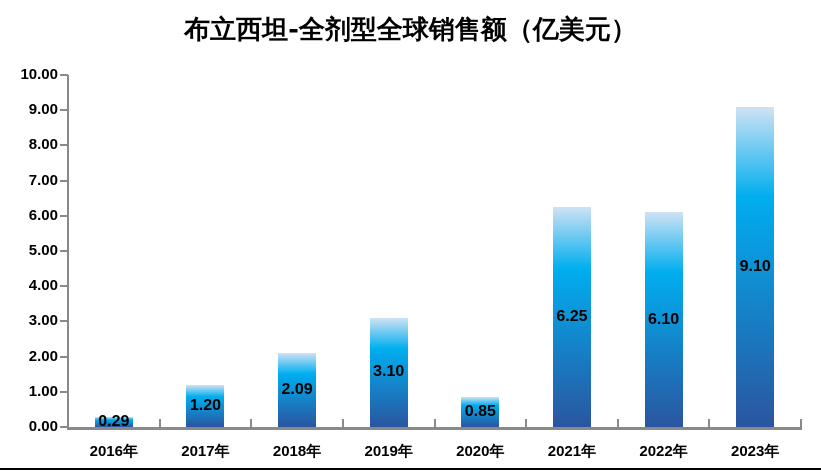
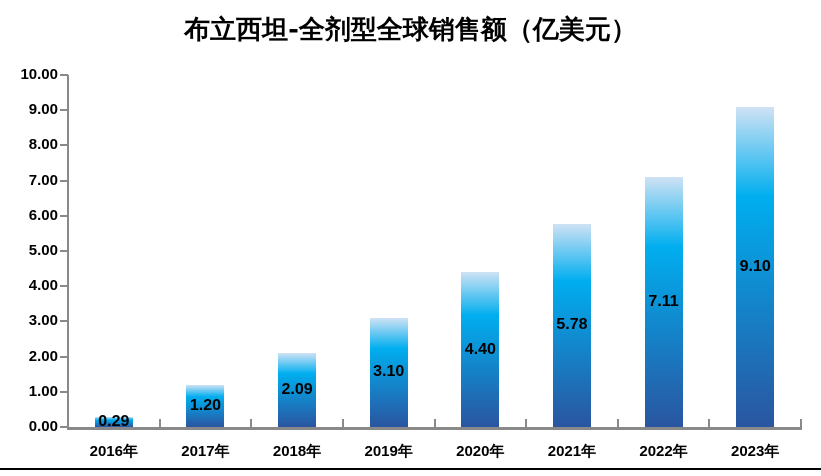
2020年: 0.85 -> 4.40
2021年: 6.25 -> 5.78
2022年: 6.10 -> 7.11
